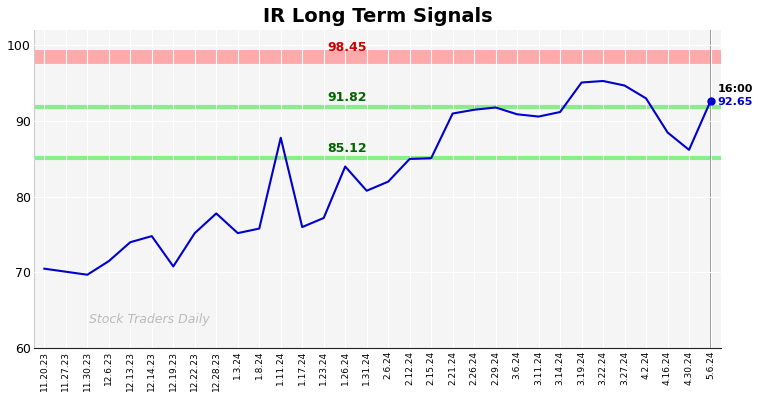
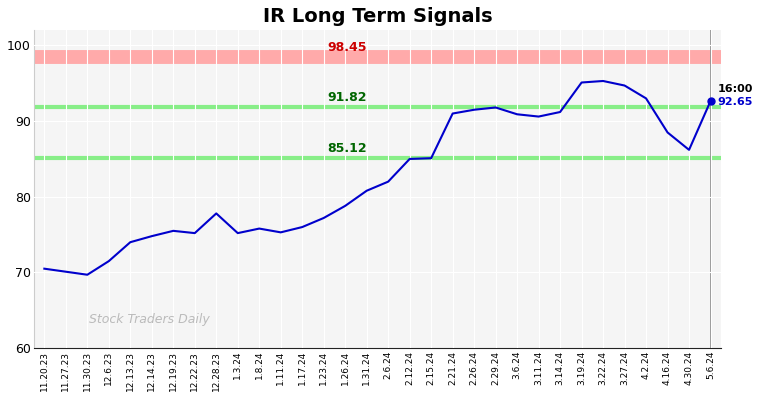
12.19.23: 70.8 -> 75.5
1.11.24: 87.8 -> 75.3
1.26.24: 84.0 -> 78.8
